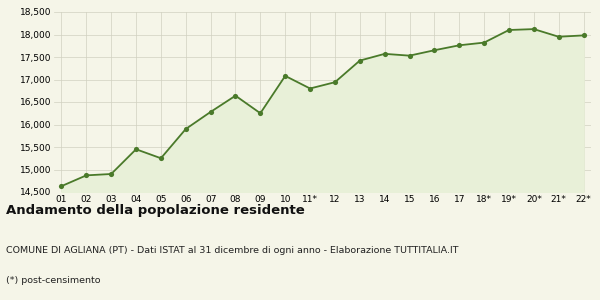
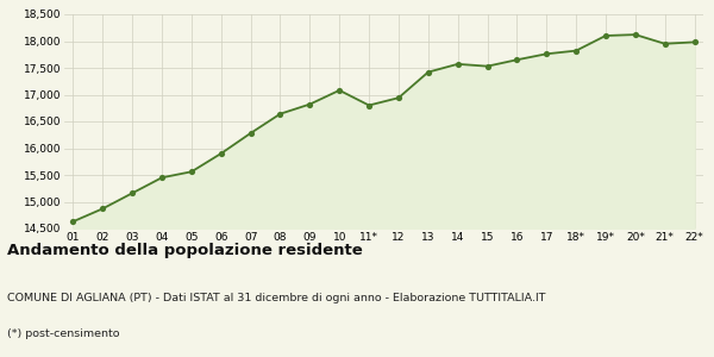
03: 14,900 -> 15,160
05: 15,250 -> 15,560
09: 16,250 -> 16,820
